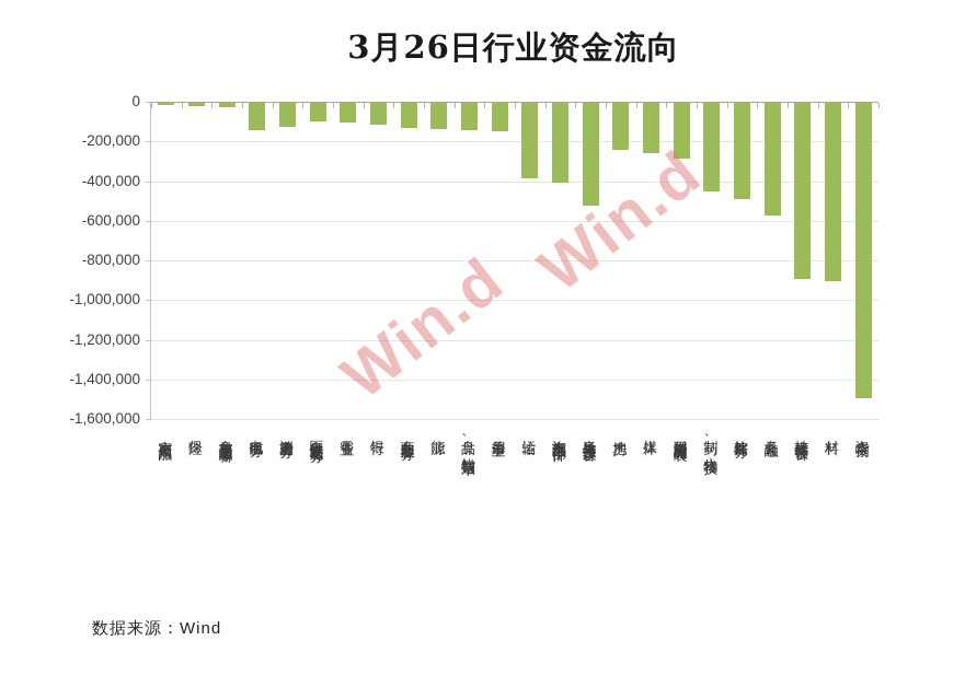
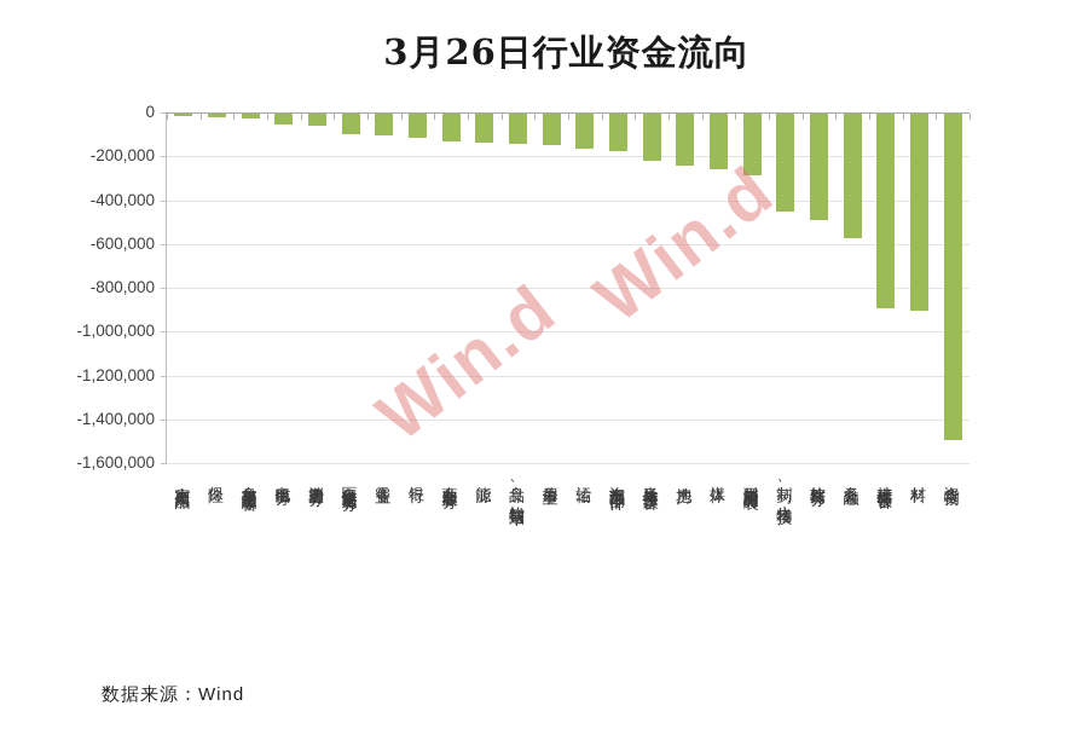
电信服务: -140000 -> -50000
消费者服务: -120000 -> -60000
运输: -380000 -> -160000
汽车与汽车零部件: -400000 -> -170000
半导体与生产设备: -520000 -> -210000
